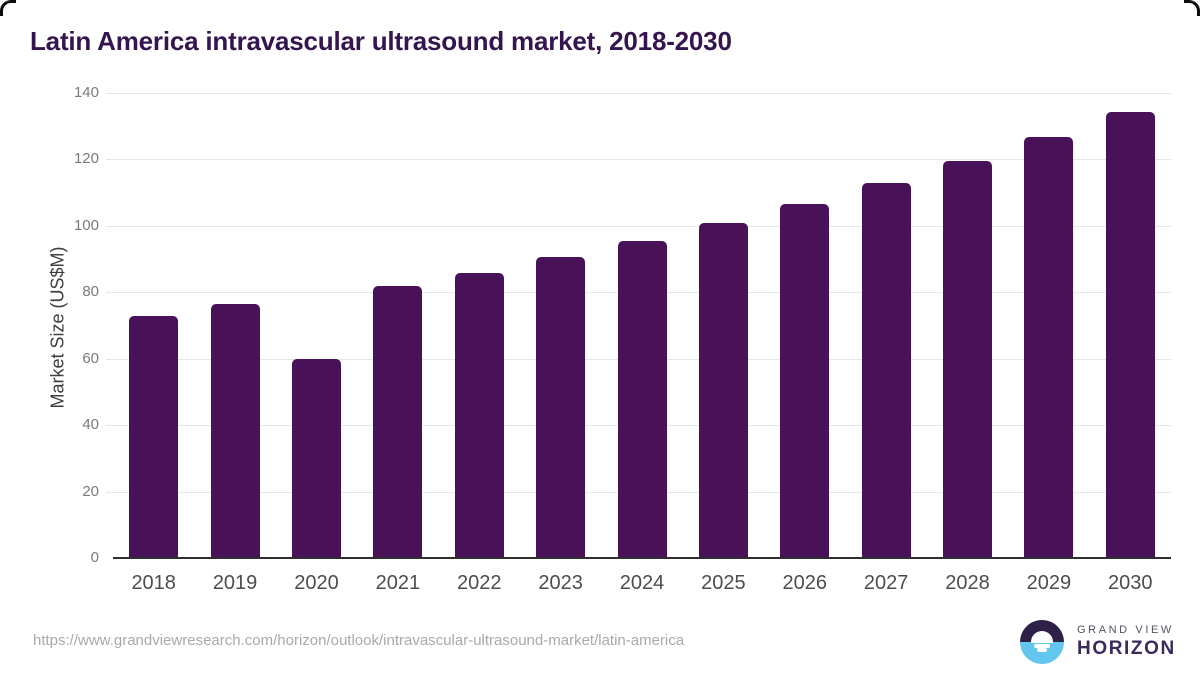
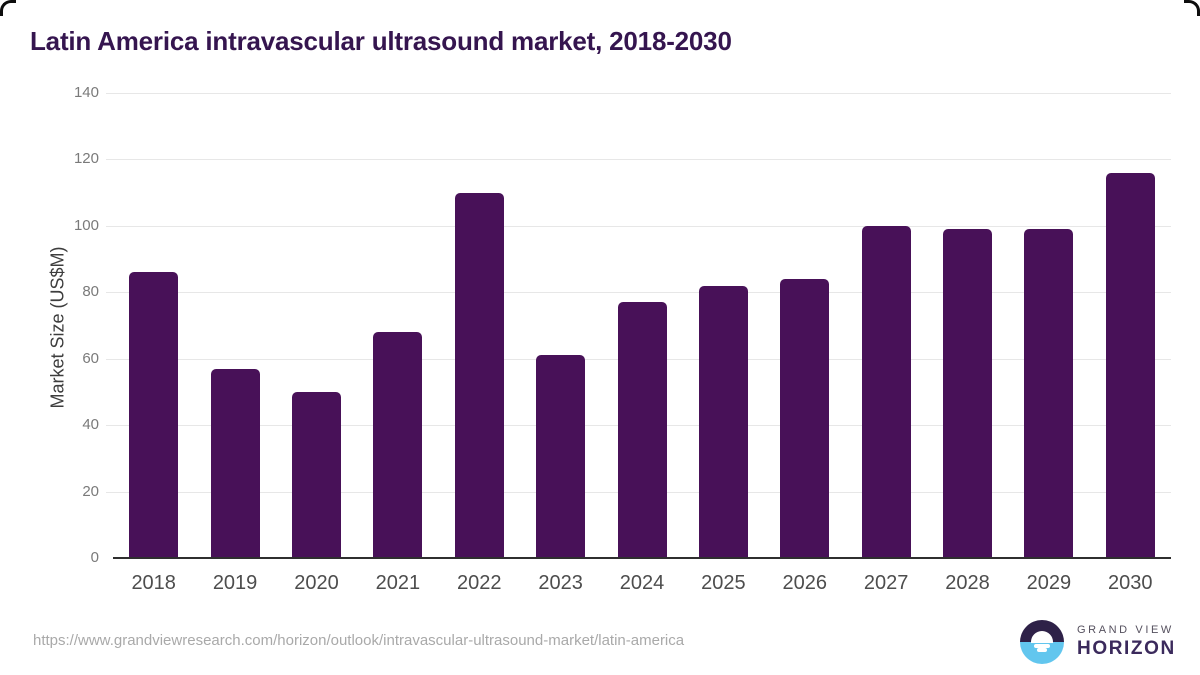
2018: 73 -> 86
2019: 76 -> 57
2020: 60 -> 50
2021: 82 -> 68
2022: 86 -> 110
2023: 90 -> 61
2024: 95 -> 77
2025: 101 -> 82
2026: 106 -> 84
2027: 113 -> 100
2028: 119 -> 99
2029: 127 -> 99
2030: 134 -> 116
